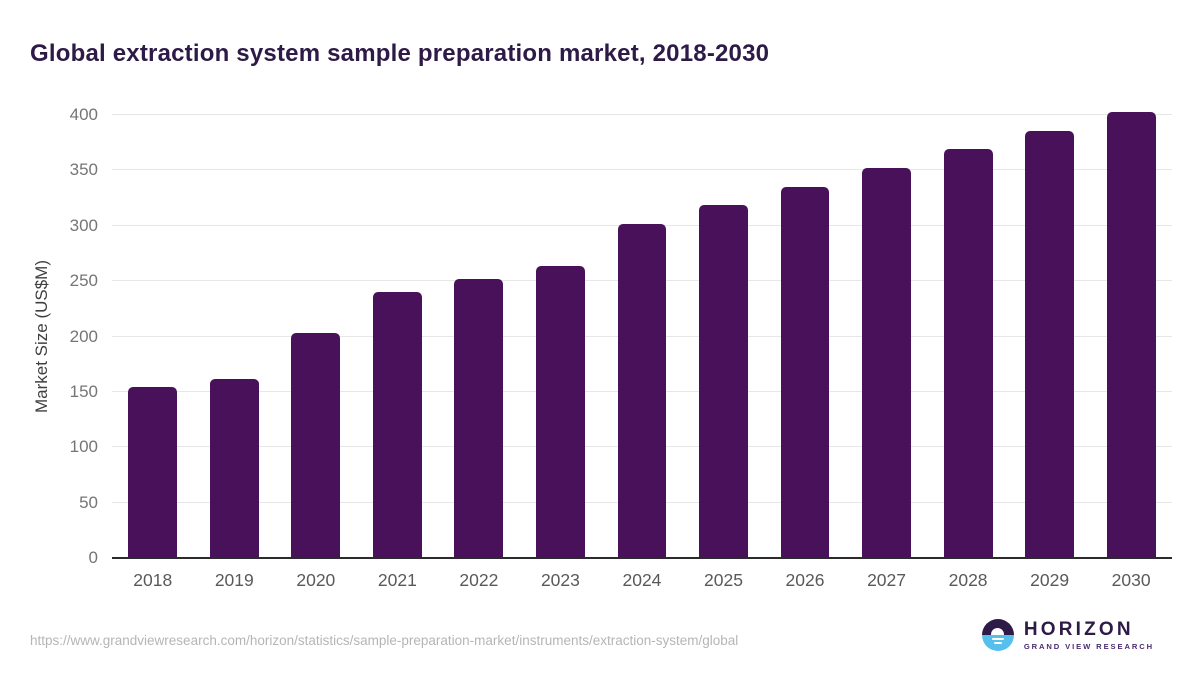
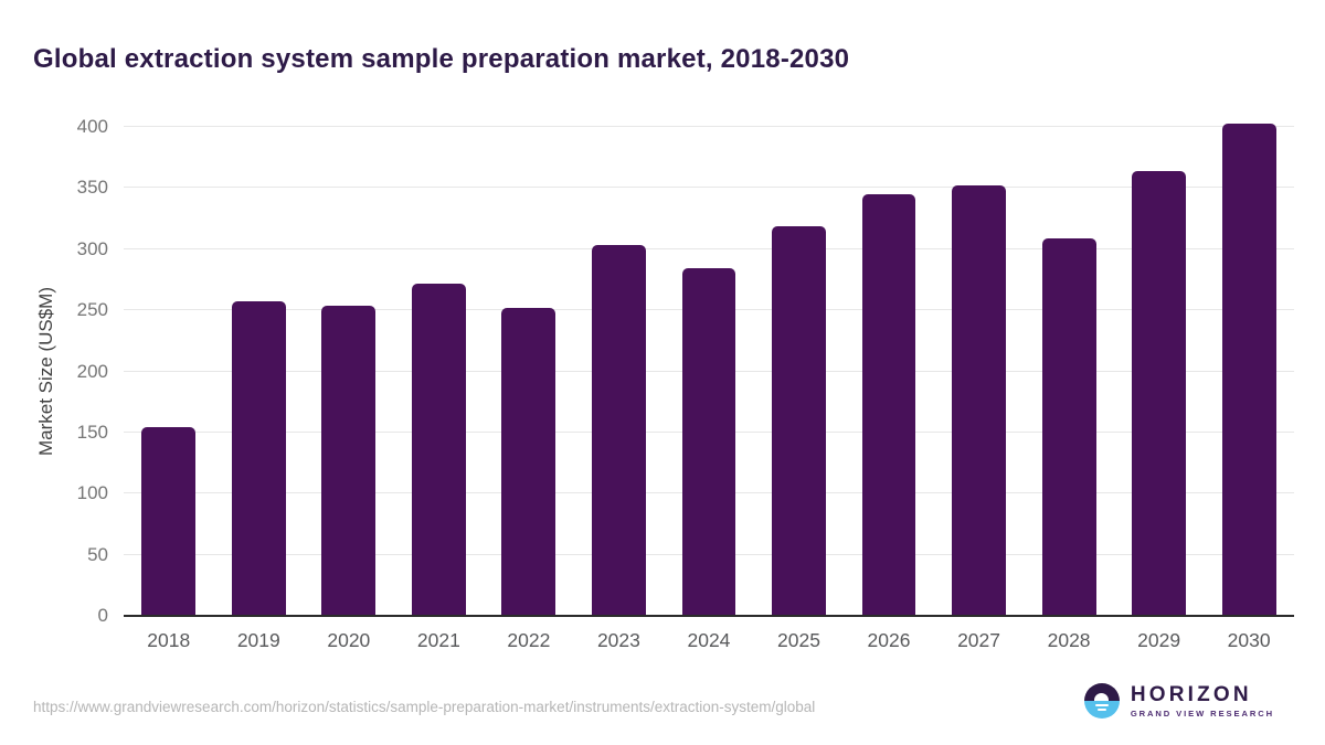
2019: 162 -> 257
2020: 203 -> 254
2021: 240 -> 272
2023: 264 -> 303
2024: 302 -> 284
2026: 335 -> 345
2028: 369 -> 309
2029: 386 -> 364
